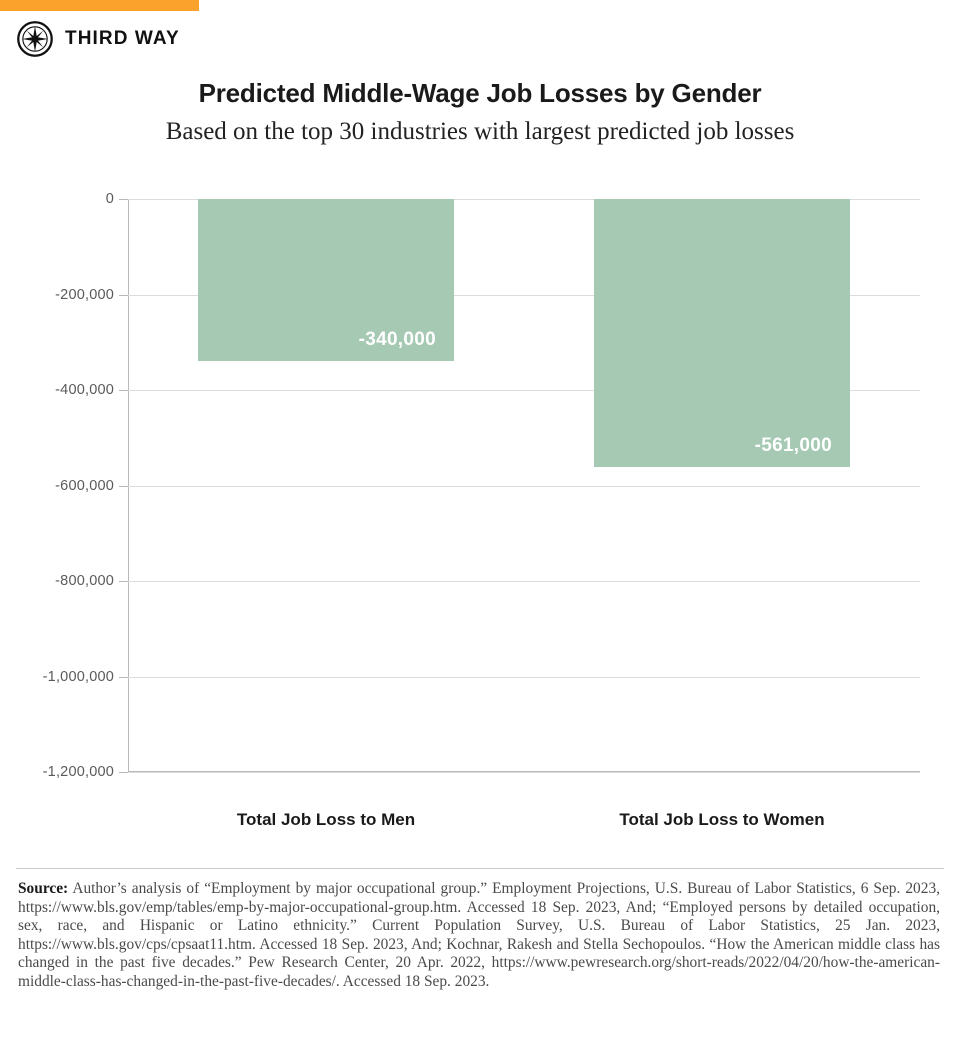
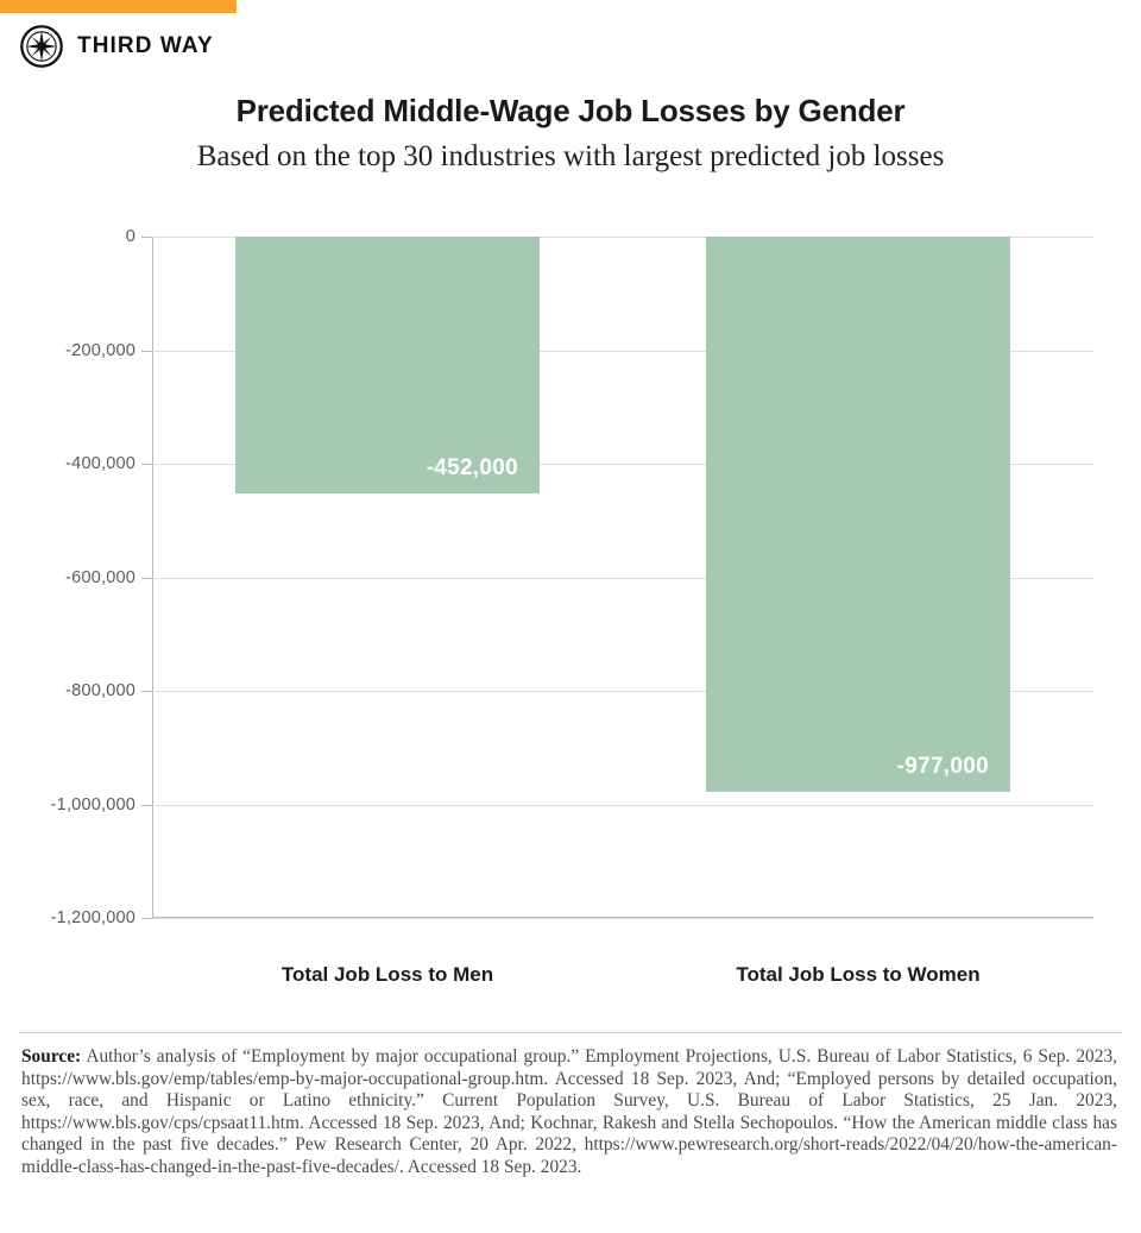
Total Job Loss to Men: -340,000 -> -452,000
Total Job Loss to Women: -561,000 -> -977,000
